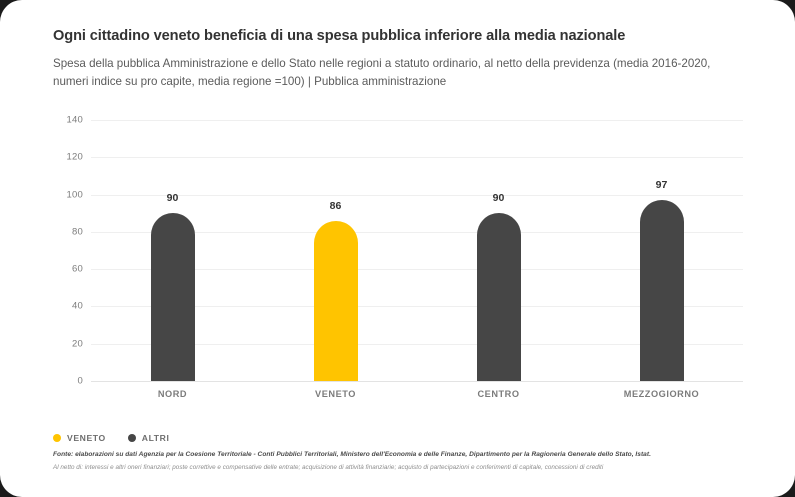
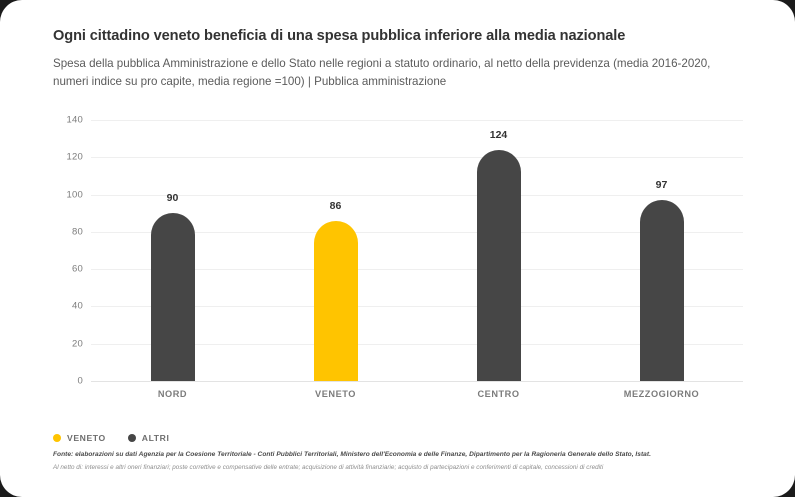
CENTRO: 90 -> 124
